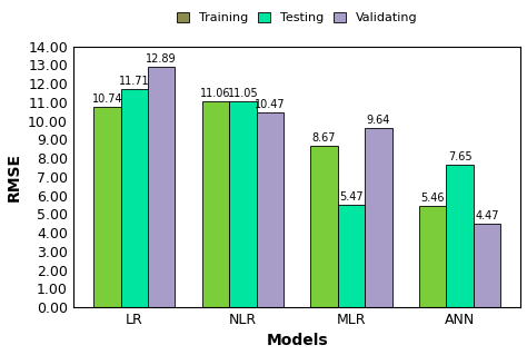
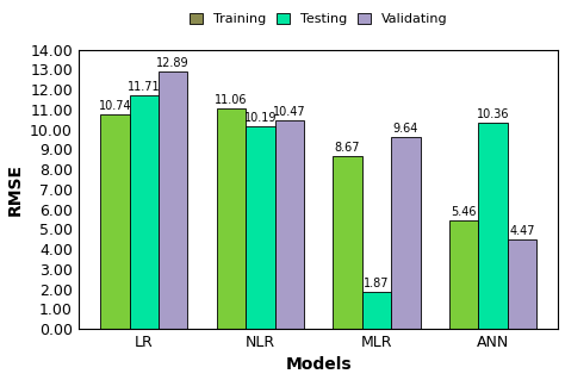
Testing/NLR: 11.05 -> 10.19
Testing/MLR: 5.47 -> 1.87
Testing/ANN: 7.65 -> 10.36
